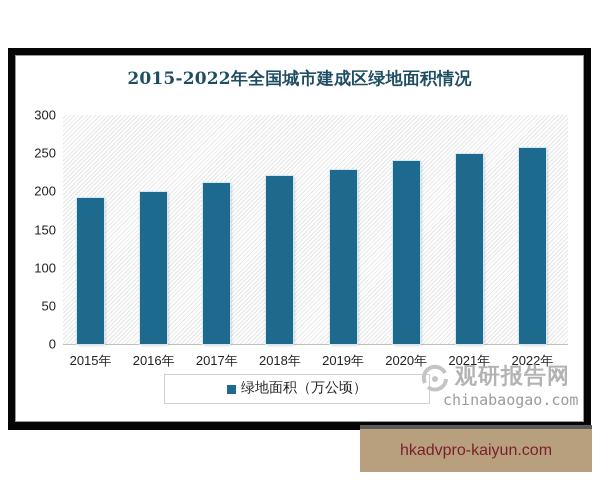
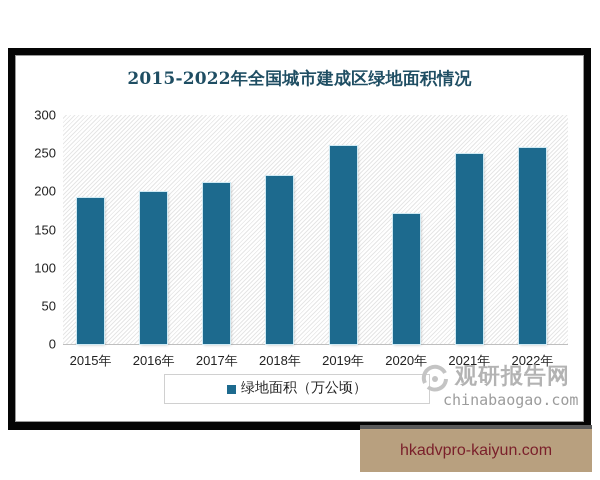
2019年: 230 -> 260
2020年: 240 -> 170
